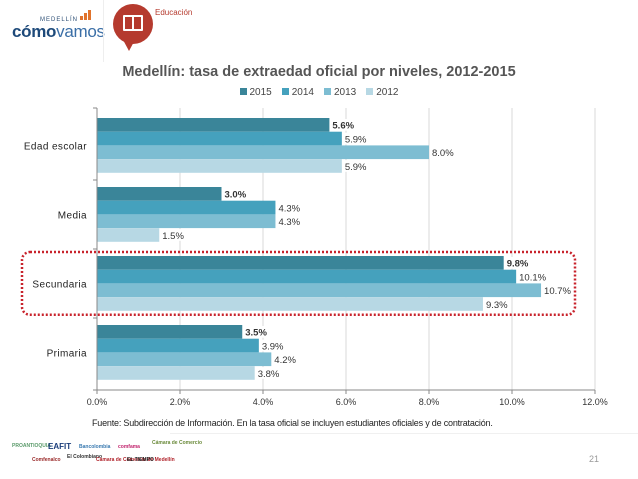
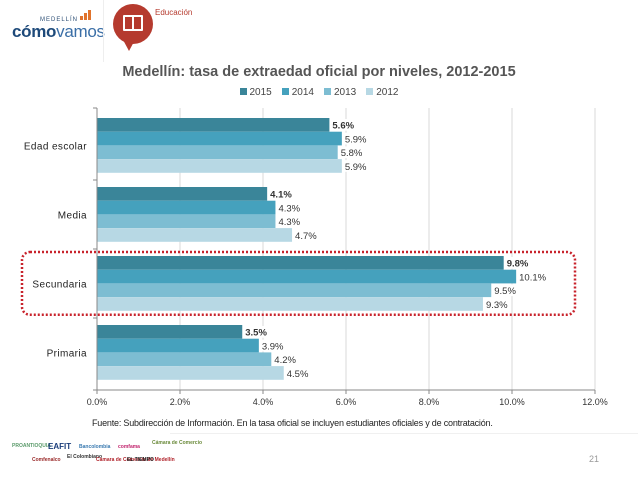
2013/Edad escolar: 8.0% -> 5.8%
2015/Media: 3.0% -> 4.1%
2012/Media: 1.5% -> 4.7%
2013/Secundaria: 10.7% -> 9.5%
2012/Primaria: 3.8% -> 4.5%
